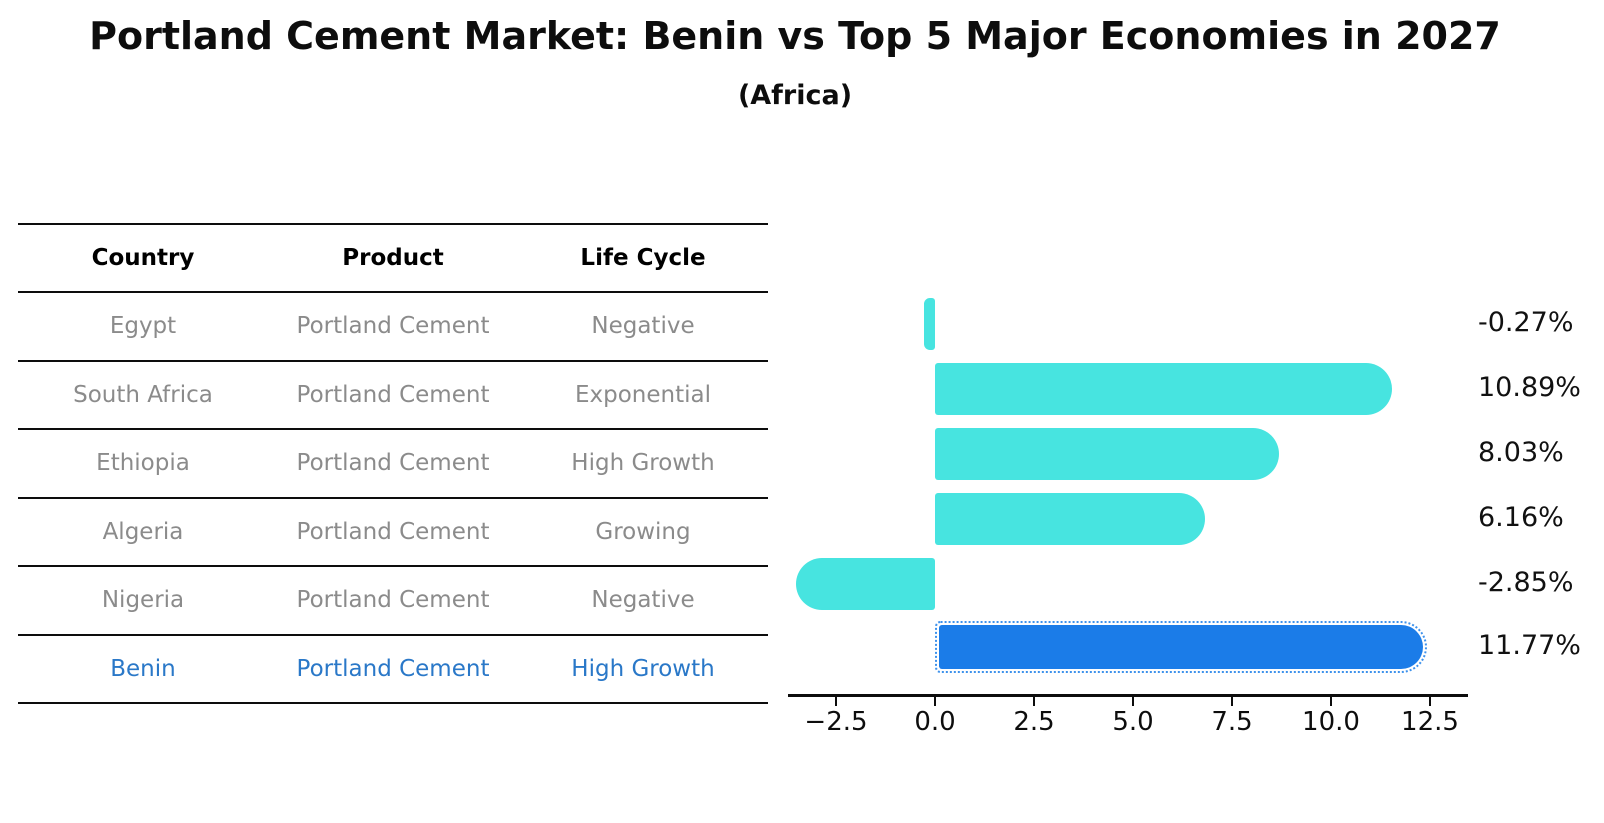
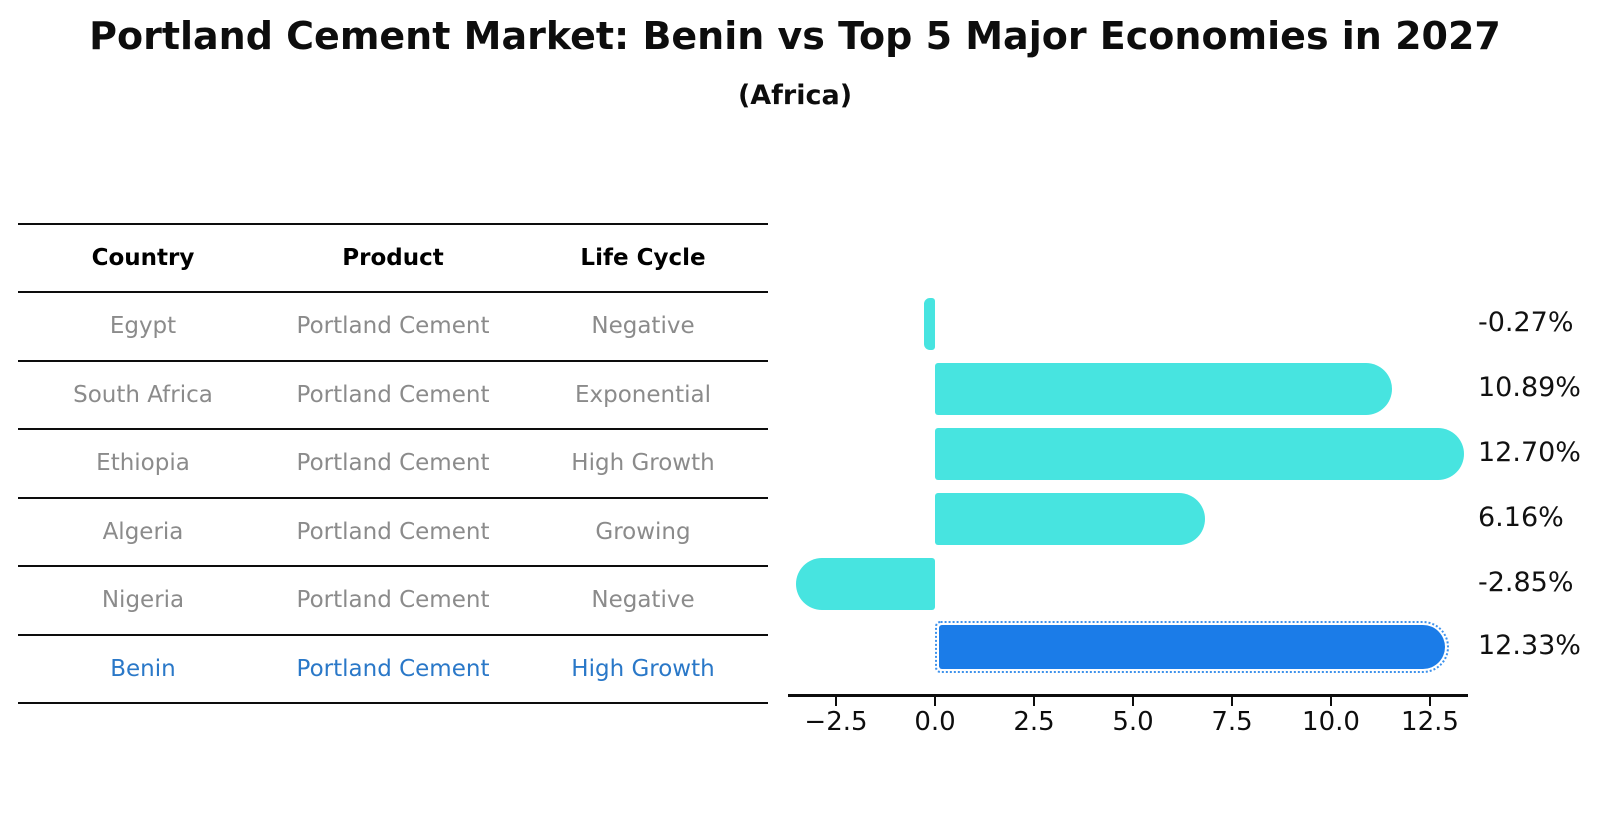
Ethiopia: 8.03% -> 12.70%
Benin: 11.77% -> 12.33%
